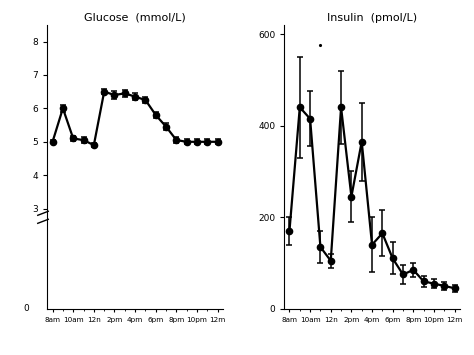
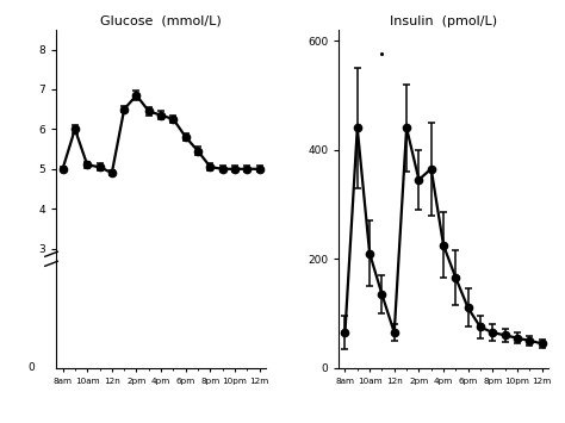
Glucose (mmol/L)/2pm: 6.40 -> 6.85
Insulin (pmol/L)/8am: 170 -> 65
Insulin (pmol/L)/10am: 415 -> 210
Insulin (pmol/L)/12n: 105 -> 65
Insulin (pmol/L)/2pm: 245 -> 345
Insulin (pmol/L)/4pm: 140 -> 225
Insulin (pmol/L)/8pm: 85 -> 65
